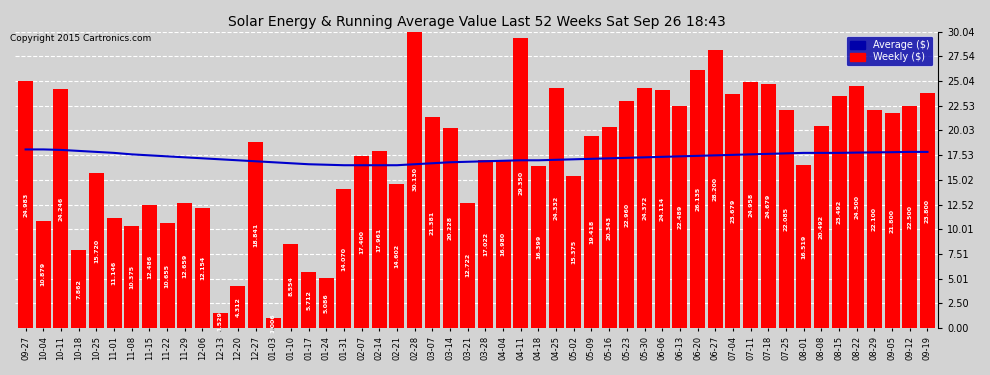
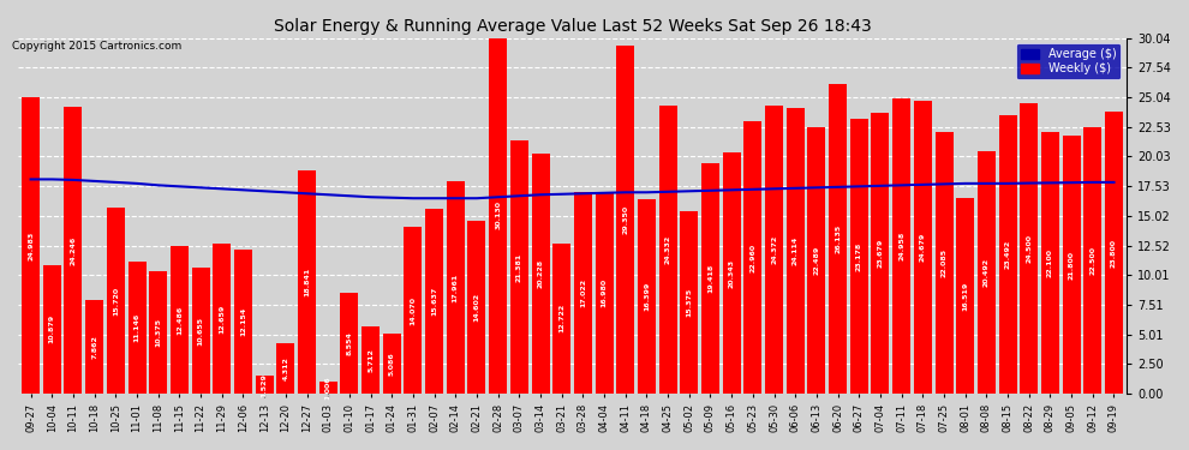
Weekly ($)/02-07: 17.4 -> 15.6
Weekly ($)/06-27: 28.2 -> 23.2
